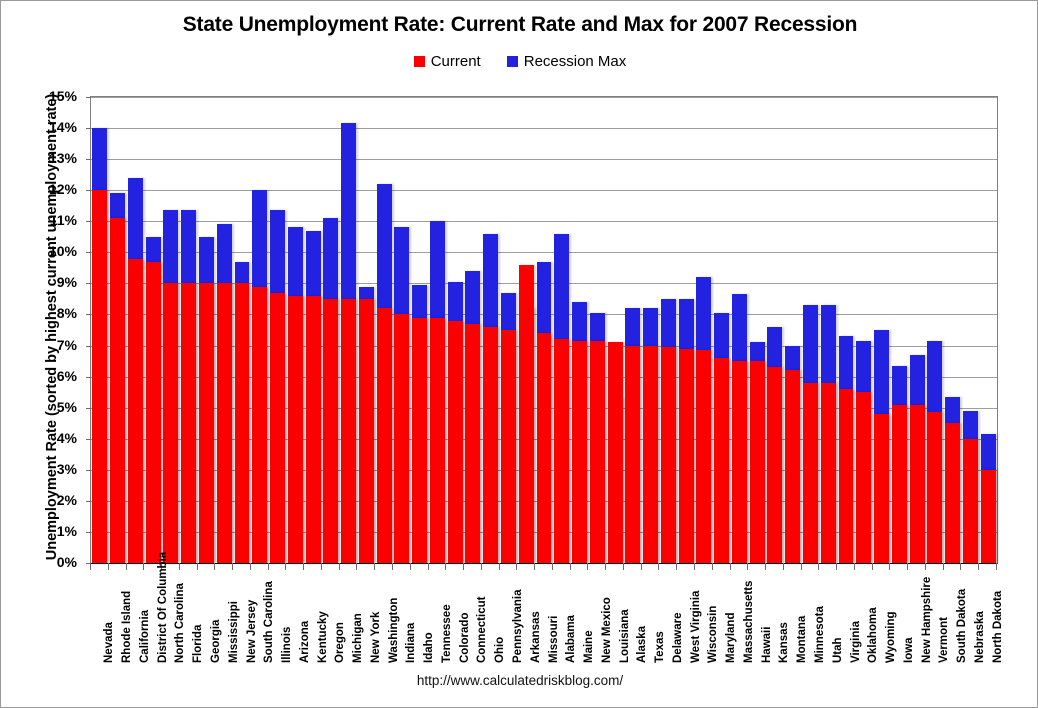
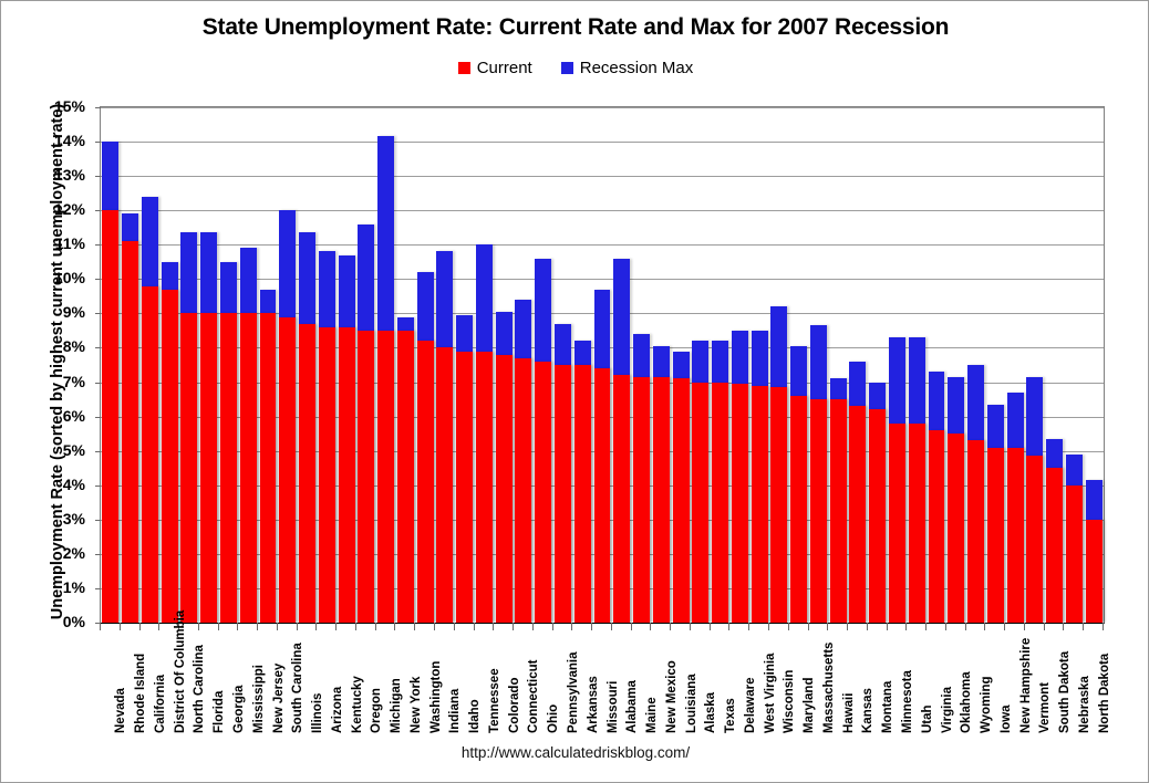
Recession Max/Oregon: 11.1% -> 11.6%
Recession Max/Washington: 12.2% -> 10.2%
Current/Arkansas: 9.6% -> 7.5%
Recession Max/Louisiana: 5.3% -> 7.9%
Current/Wyoming: 4.8% -> 5.3%
